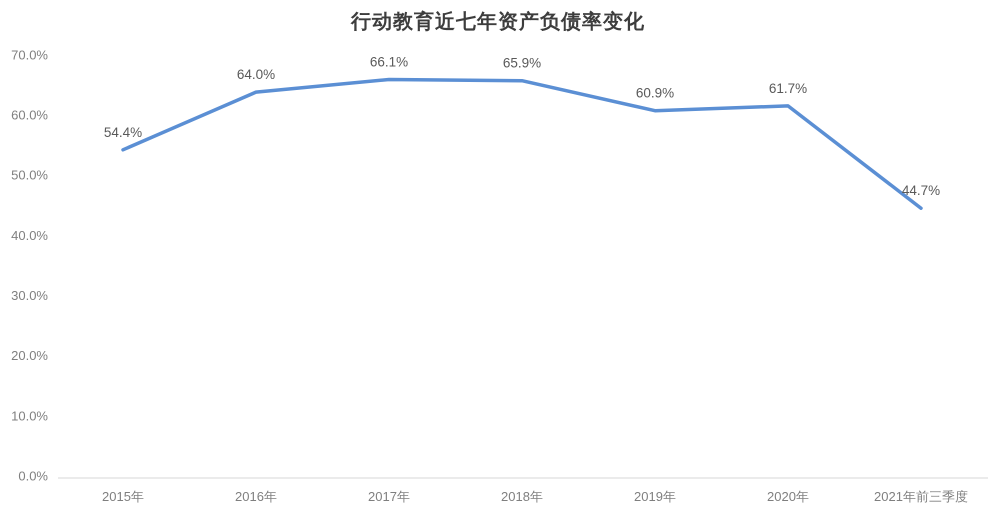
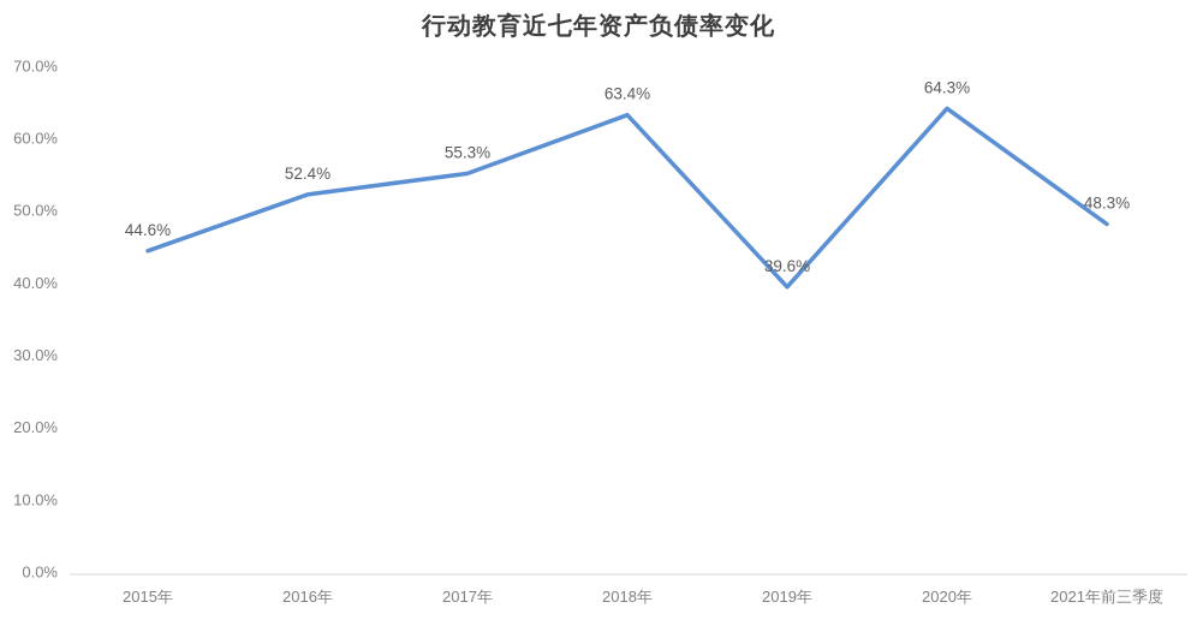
2015年: 54.4% -> 44.6%
2016年: 64.0% -> 52.4%
2017年: 66.1% -> 55.3%
2018年: 65.9% -> 63.4%
2019年: 60.9% -> 39.6%
2020年: 61.7% -> 64.3%
2021年前三季度: 44.7% -> 48.3%
